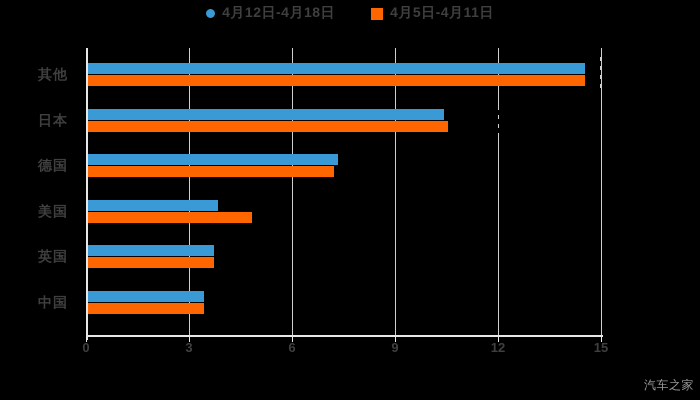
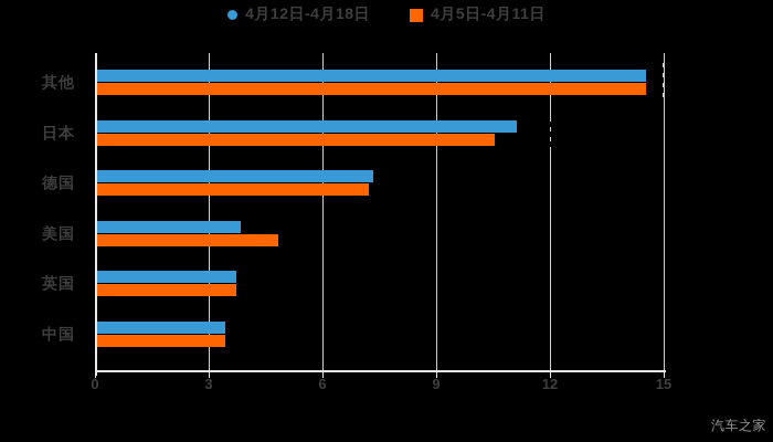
4月12日-4月18日/日本: 10.4 -> 11.1
